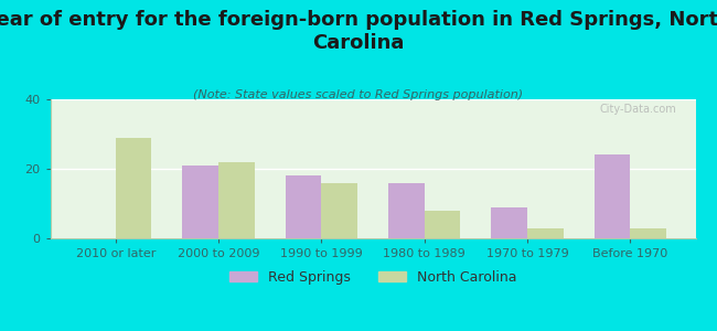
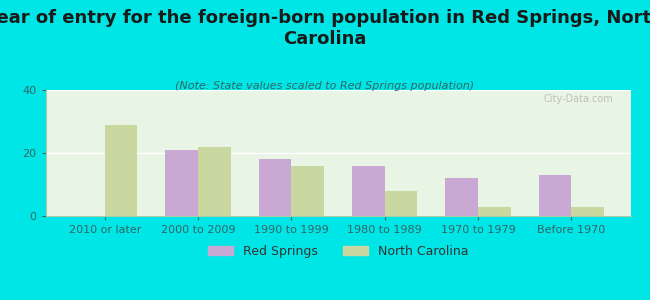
Red Springs/1970 to 1979: 9 -> 12
Red Springs/Before 1970: 24 -> 13
